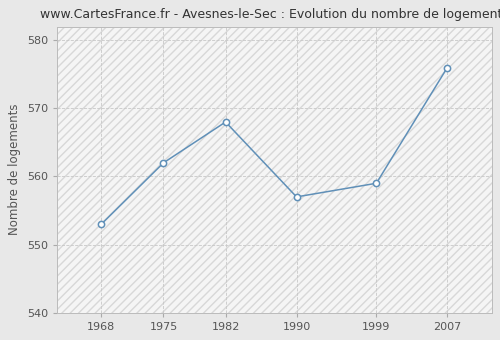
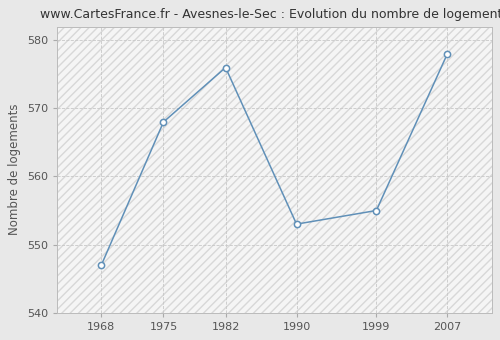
1968: 553 -> 547
1975: 562 -> 568
1982: 568 -> 576
1990: 557 -> 553
1999: 559 -> 555
2007: 576 -> 578
